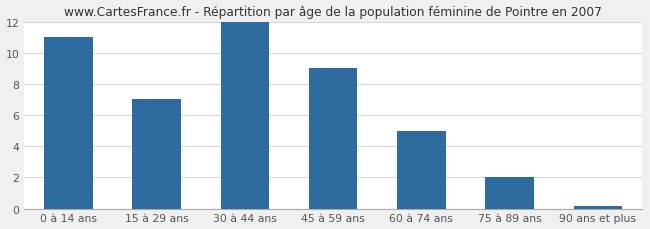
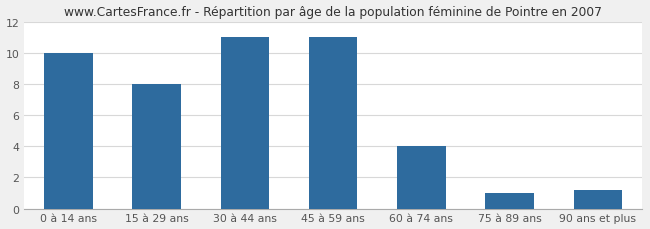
0 à 14 ans: 11.0 -> 10.0
15 à 29 ans: 7.0 -> 8.0
30 à 44 ans: 12.0 -> 11.0
45 à 59 ans: 9.0 -> 11.0
60 à 74 ans: 5.0 -> 4.0
75 à 89 ans: 2.0 -> 1.0
90 ans et plus: 0.1 -> 1.2
